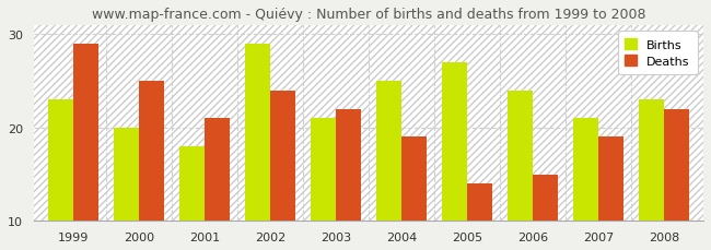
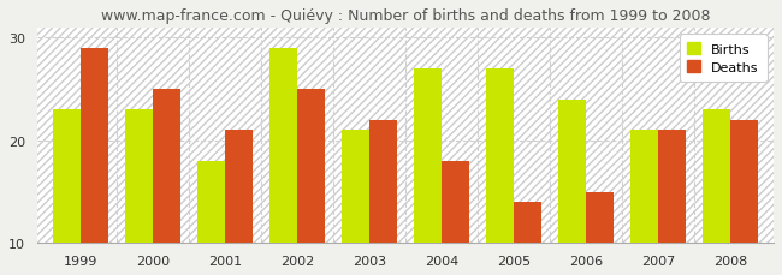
Births/2000: 20 -> 23
Deaths/2002: 24 -> 25
Births/2004: 25 -> 27
Deaths/2004: 19 -> 18
Deaths/2007: 19 -> 21
